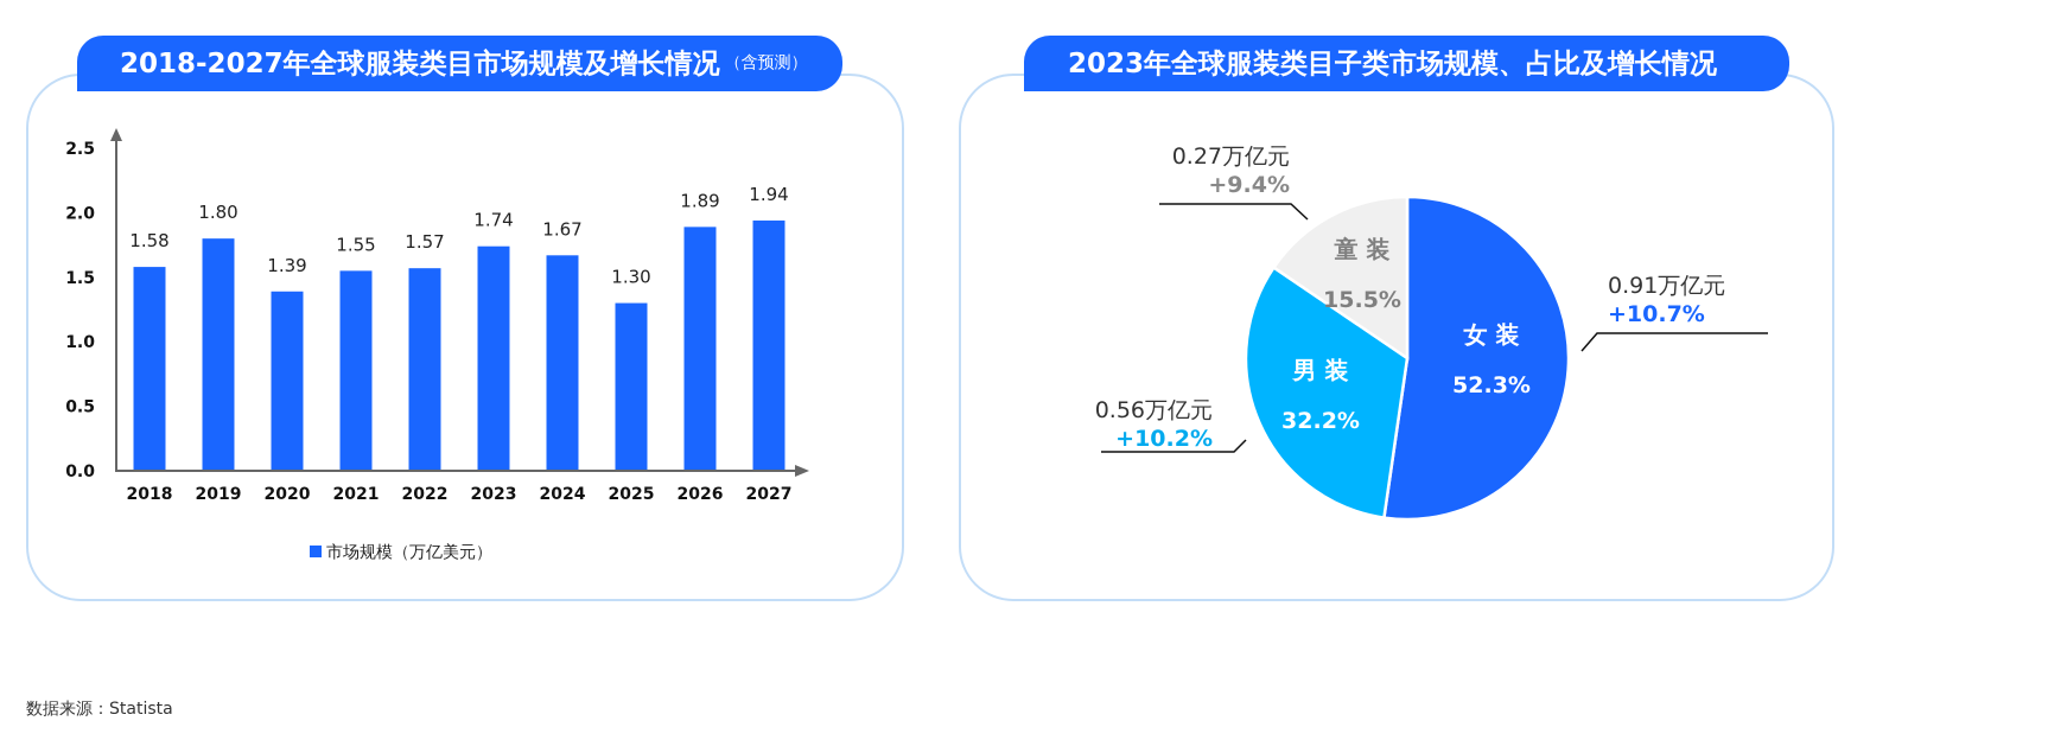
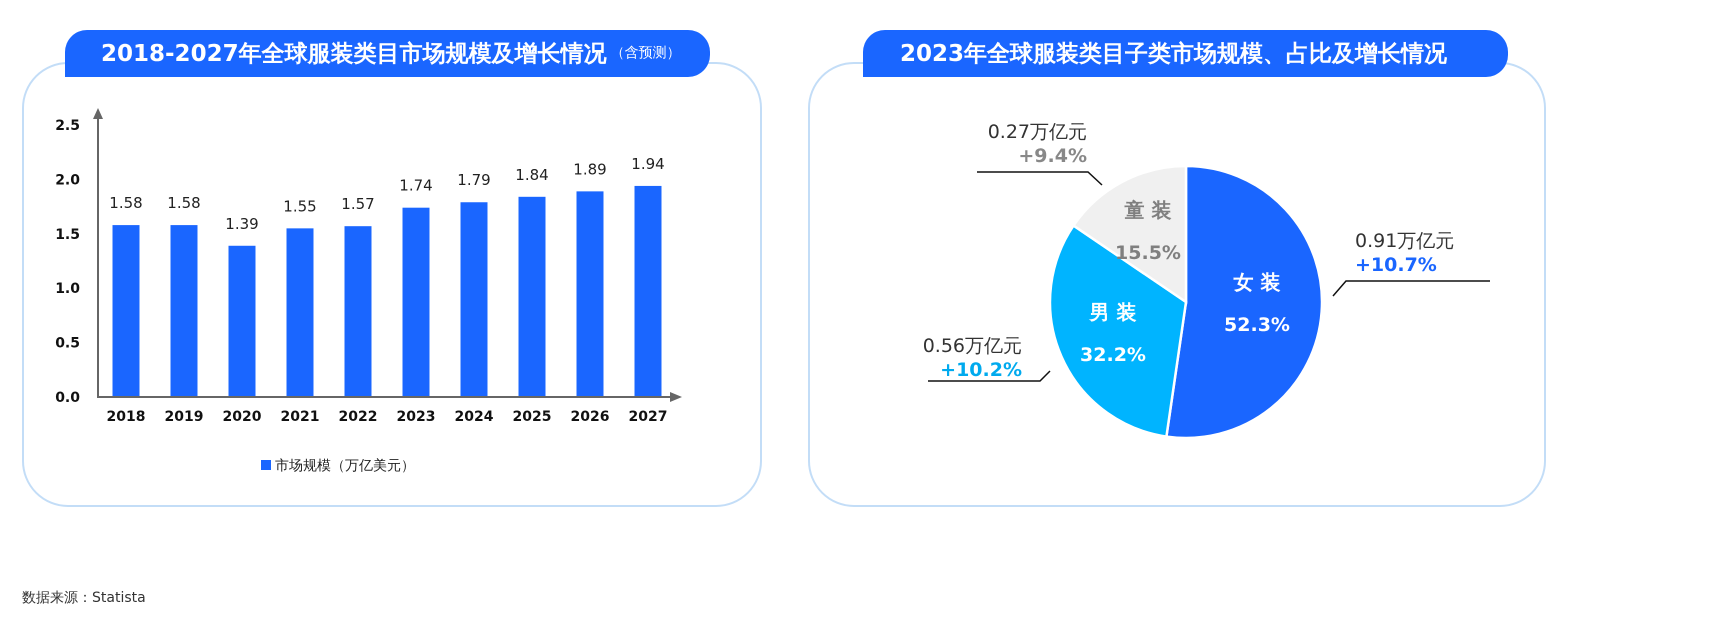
2018-2027年全球服装类目市场规模及增长情况（含预测）/2019: 1.80 -> 1.58
2018-2027年全球服装类目市场规模及增长情况（含预测）/2024: 1.67 -> 1.79
2018-2027年全球服装类目市场规模及增长情况（含预测）/2025: 1.30 -> 1.84
